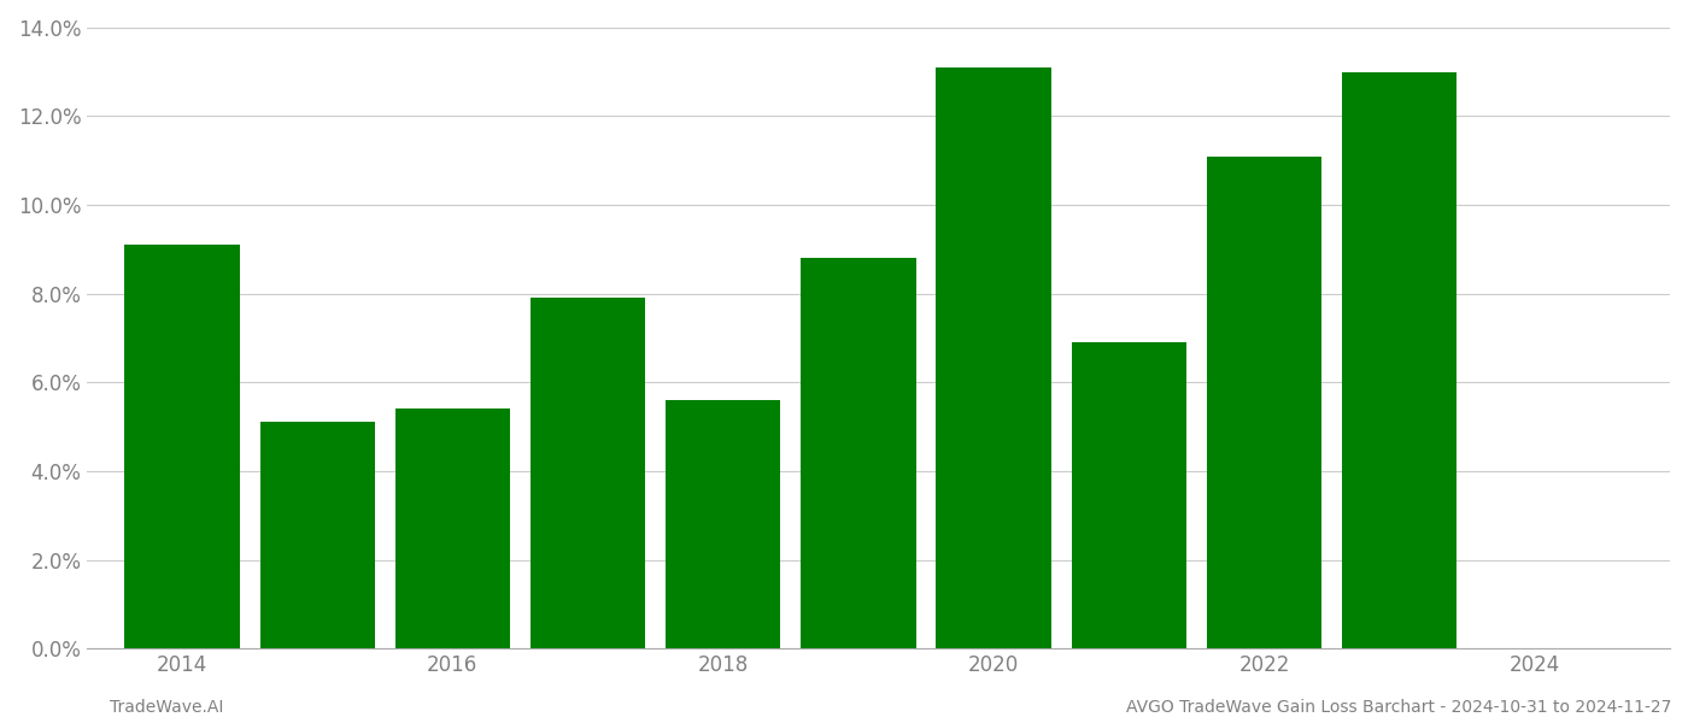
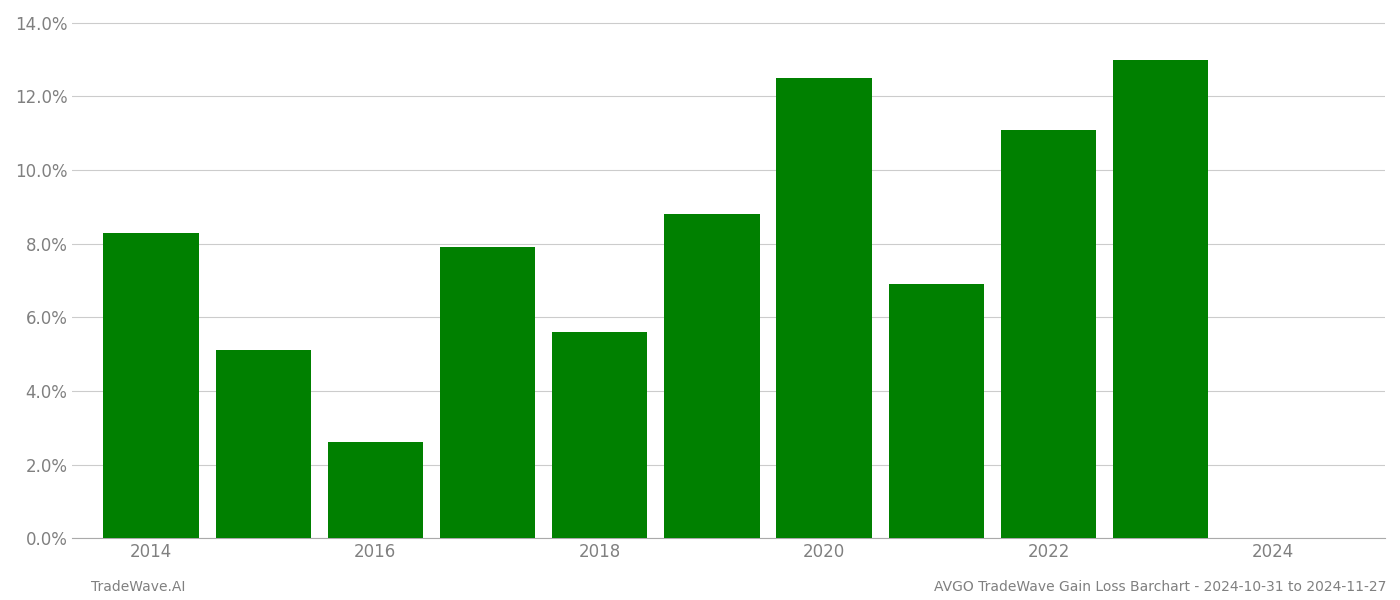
2014: 9.1% -> 8.3%
2016: 5.4% -> 2.6%
2020: 13.1% -> 12.5%
